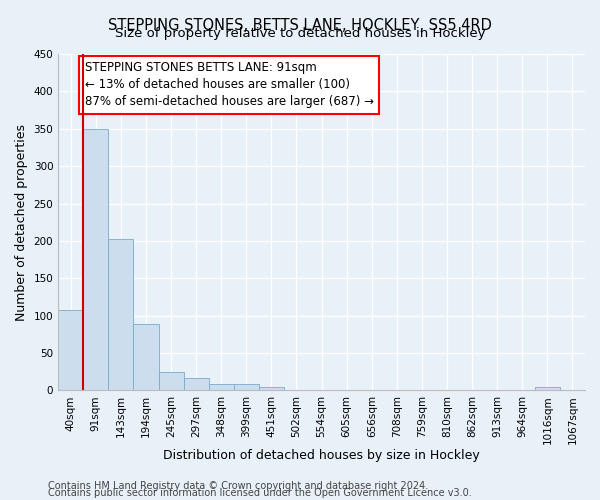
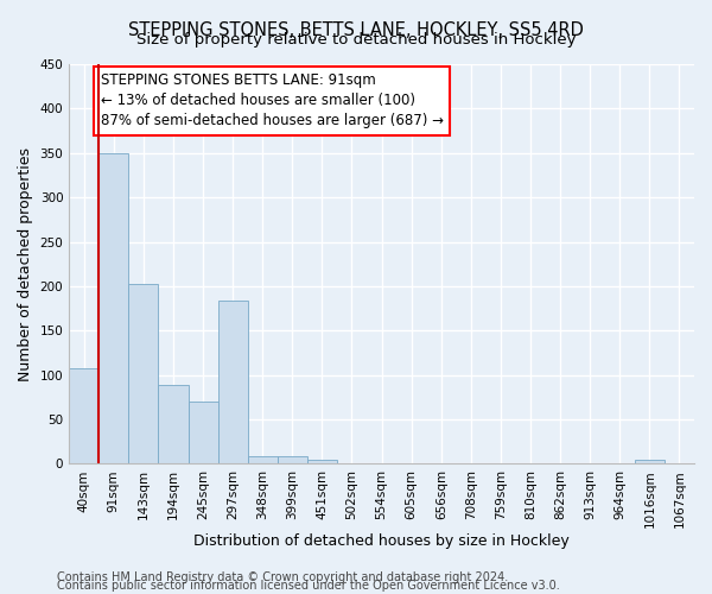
245sqm: 25 -> 70
297sqm: 16 -> 184
